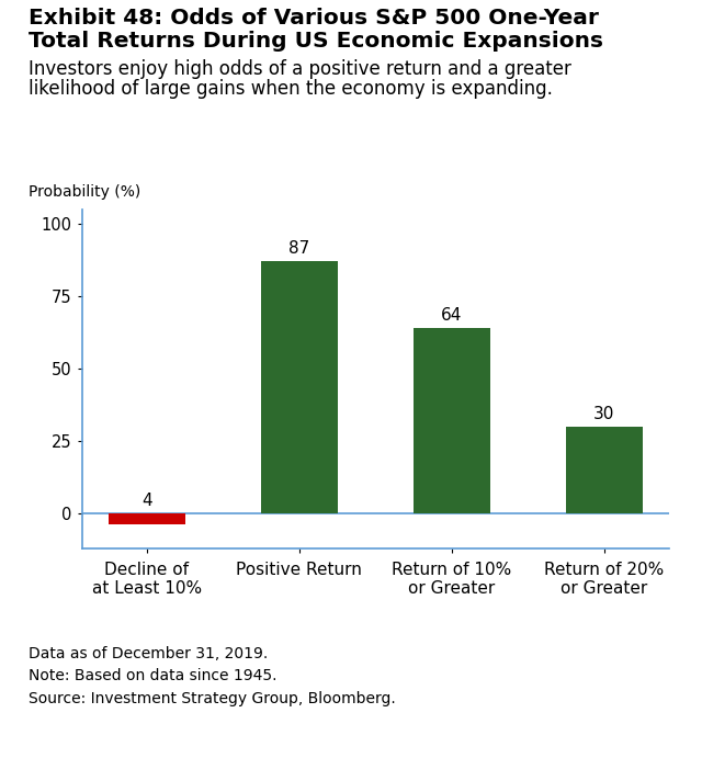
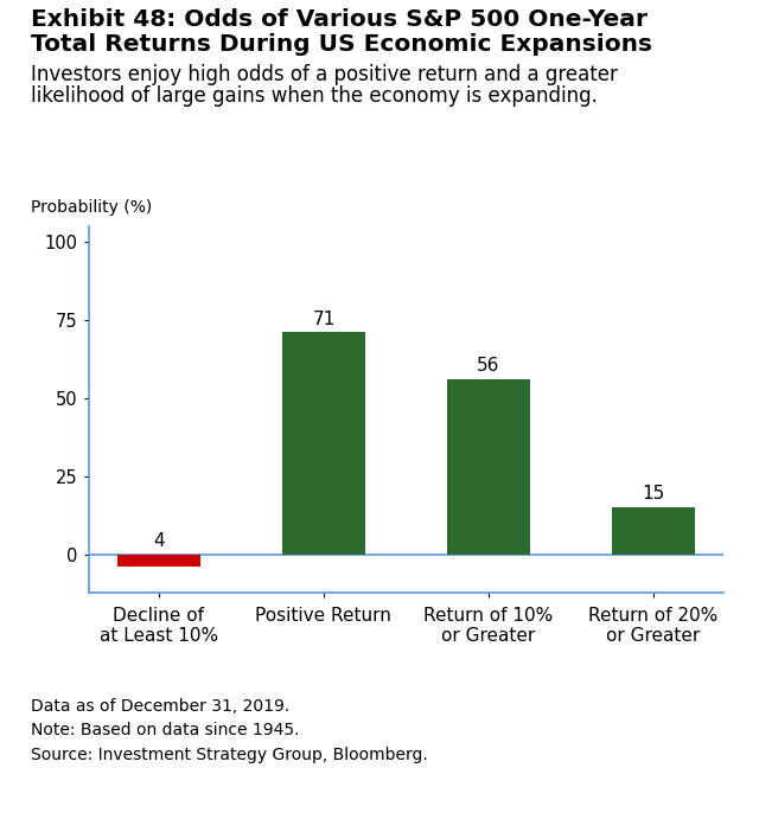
Positive Return: 87 -> 71
Return of 10% or Greater: 64 -> 56
Return of 20% or Greater: 30 -> 15
